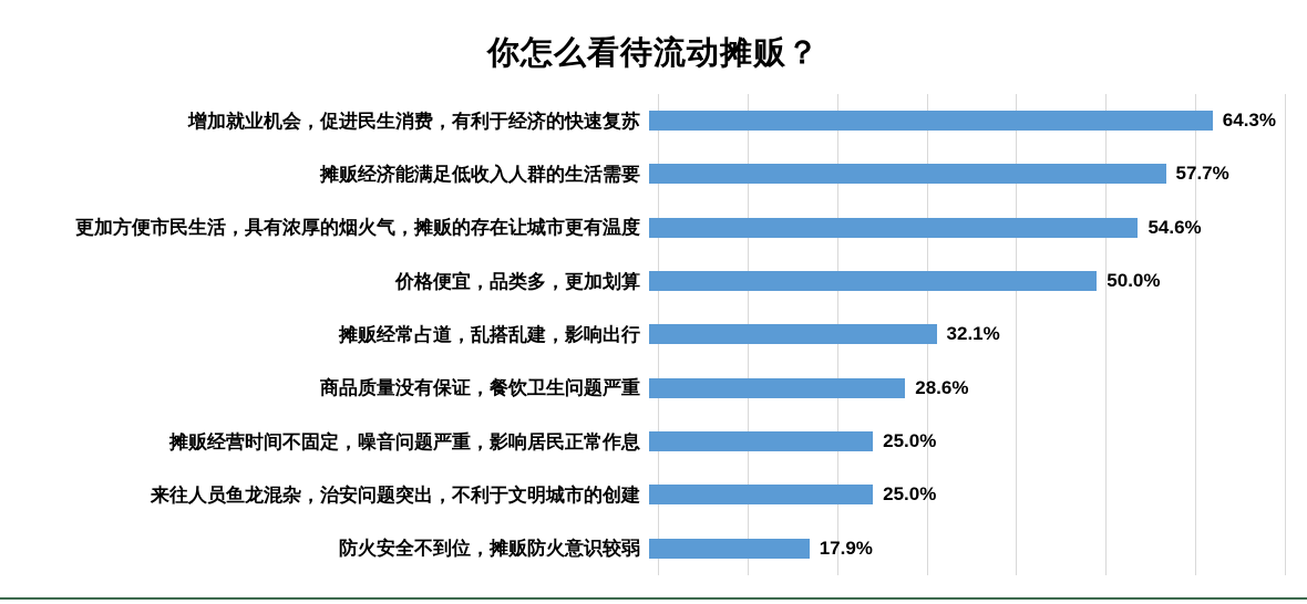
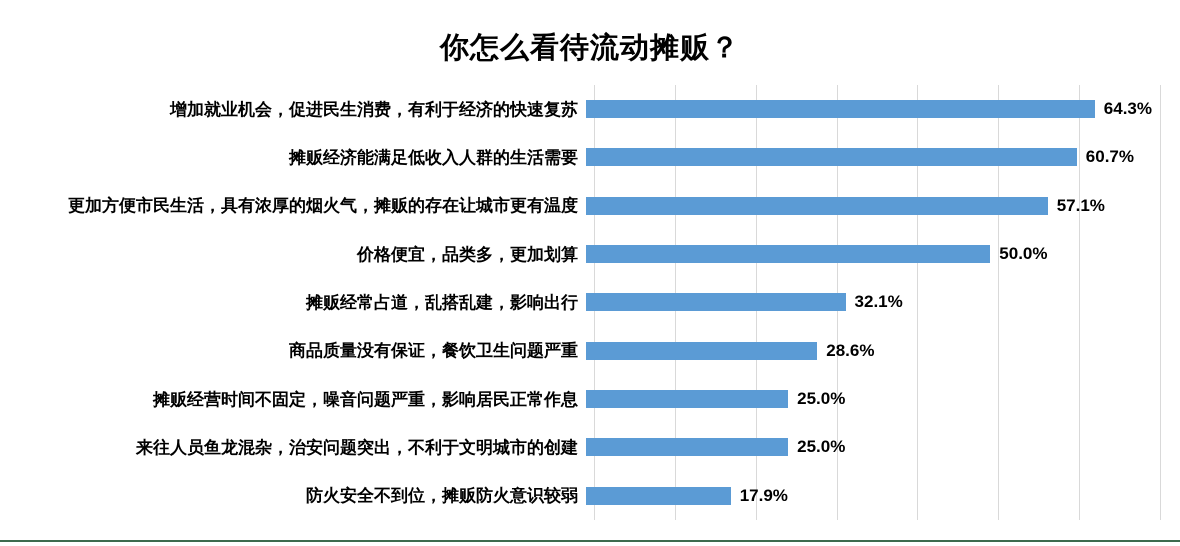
摊贩经济能满足低收入人群的生活需要: 57.7% -> 60.7%
更加方便市民生活，具有浓厚的烟火气，摊贩的存在让城市更有温度: 54.6% -> 57.1%
